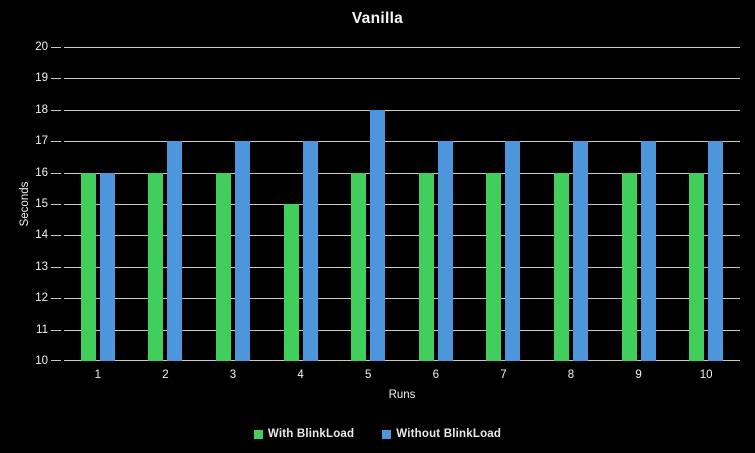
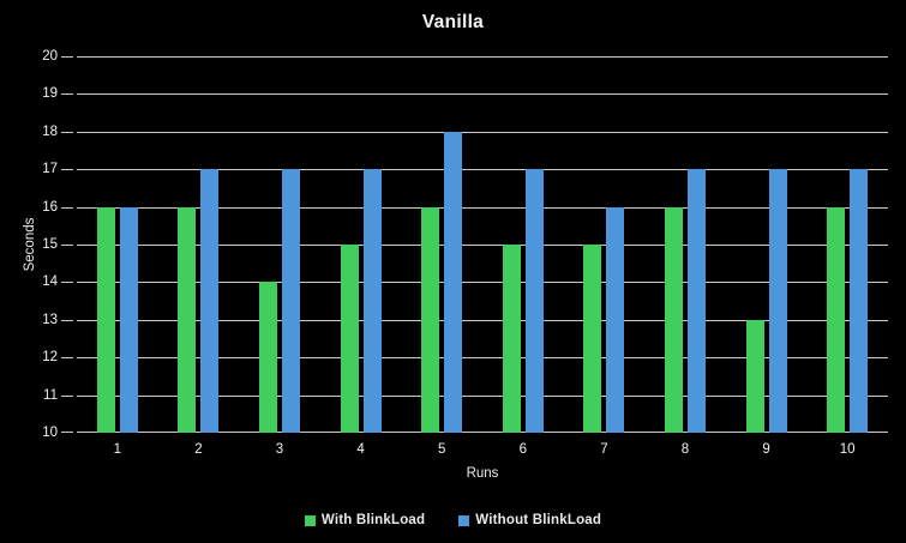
With BlinkLoad/3: 16 -> 14
With BlinkLoad/6: 16 -> 15
With BlinkLoad/7: 16 -> 15
Without BlinkLoad/7: 17 -> 16
With BlinkLoad/9: 16 -> 13
